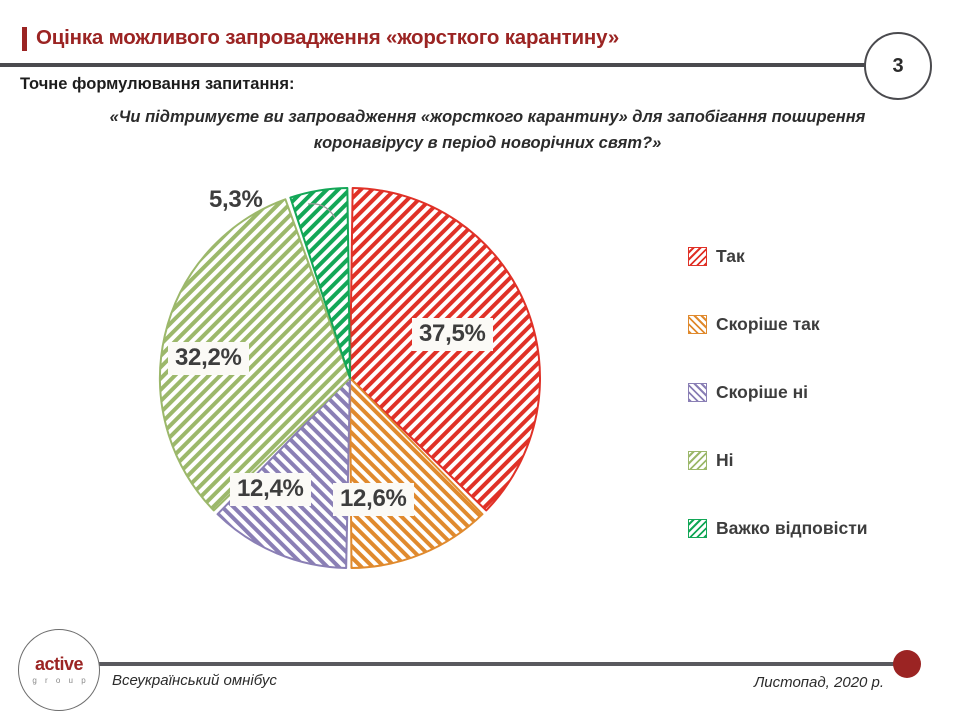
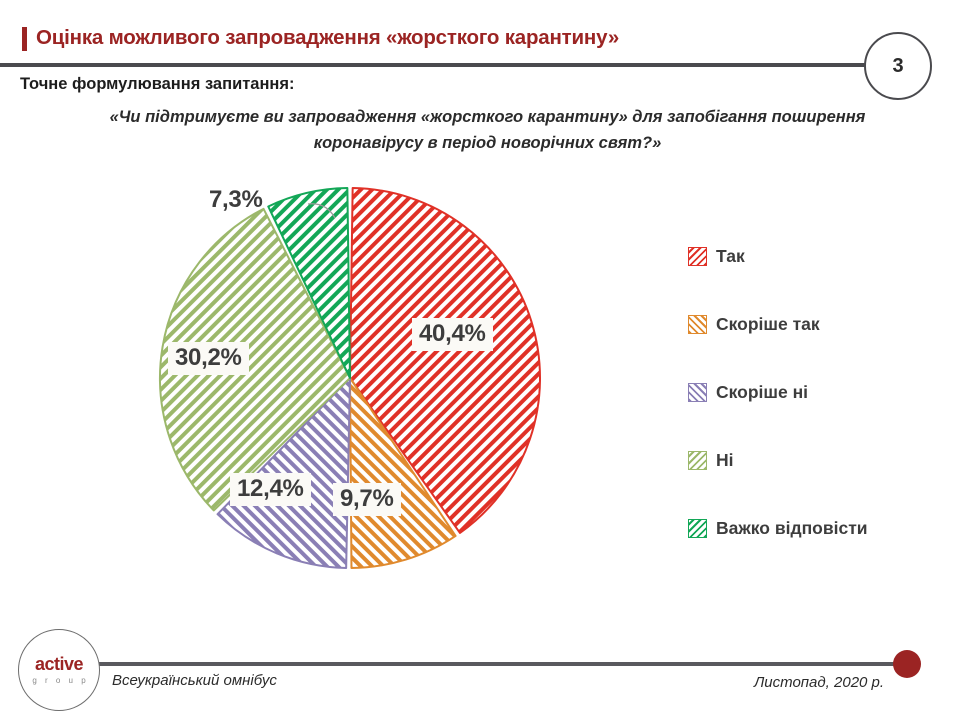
Так: 37,5% -> 40,4%
Скоріше так: 12,6% -> 9,7%
Ні: 32,2% -> 30,2%
Важко відповісти: 5,3% -> 7,3%
